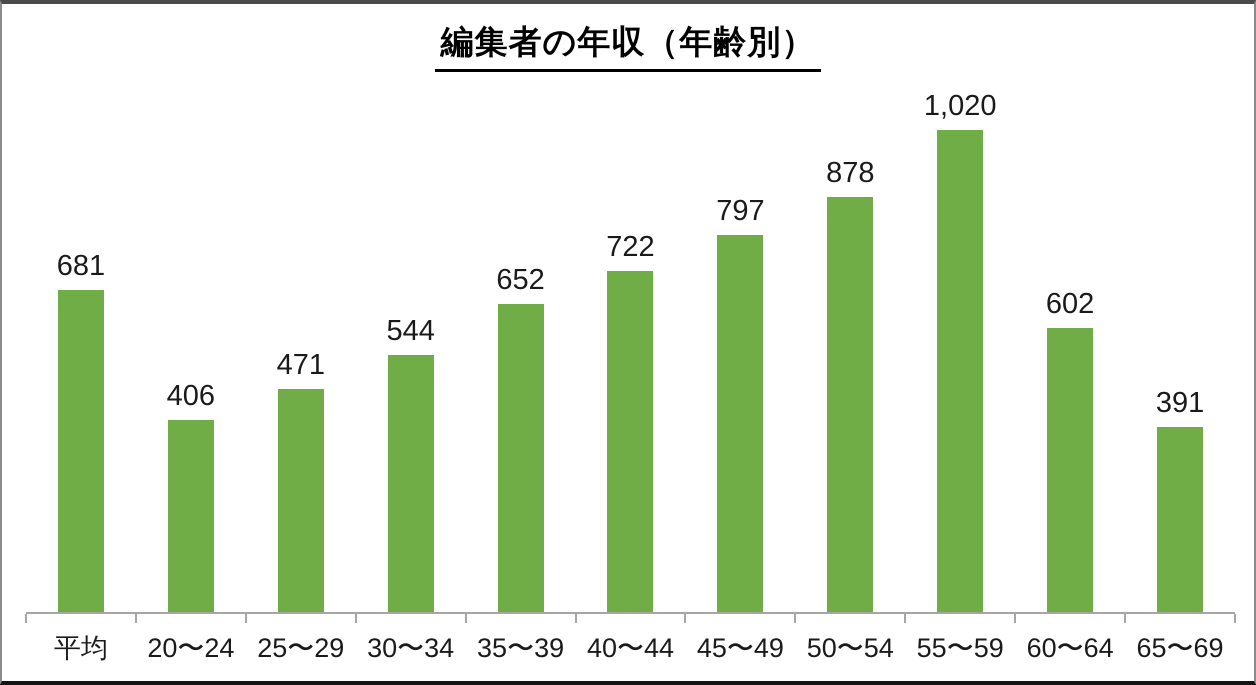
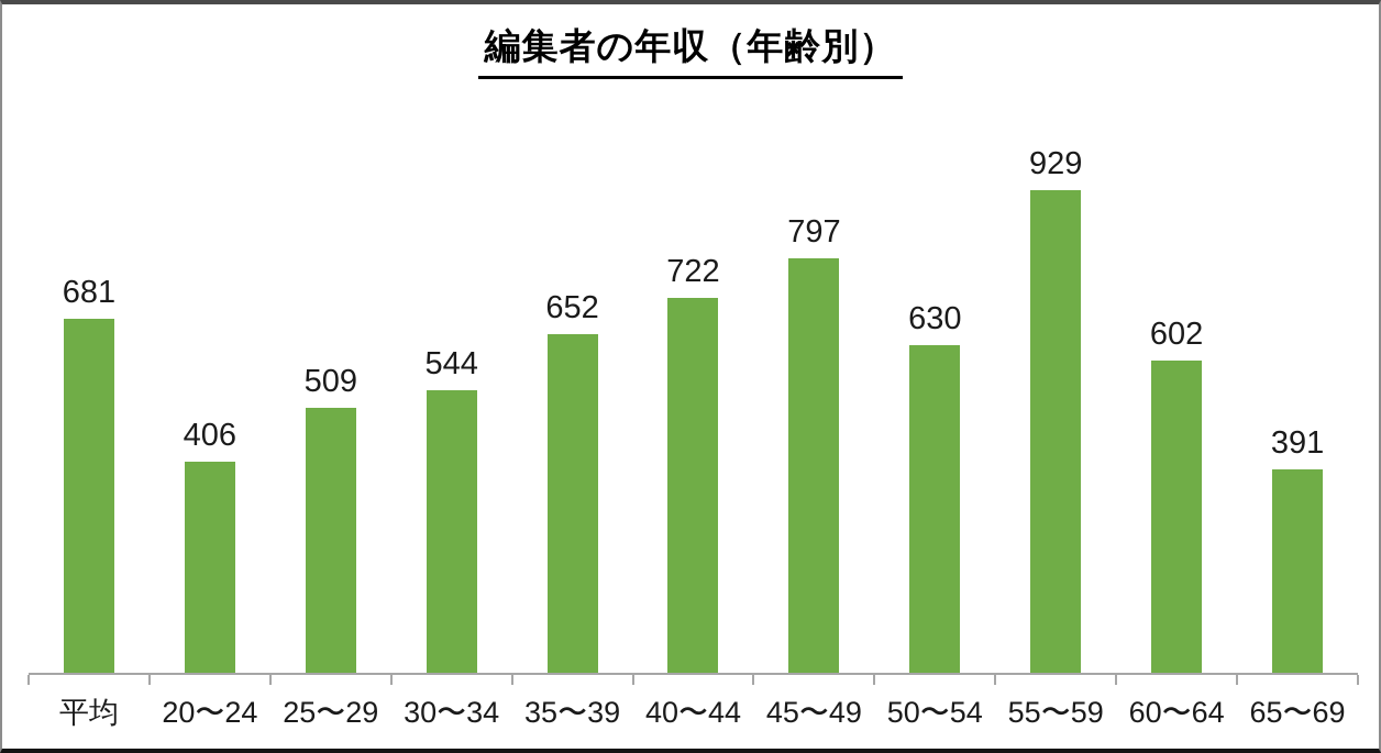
25〜29: 471 -> 509
50〜54: 878 -> 630
55〜59: 1,020 -> 929
